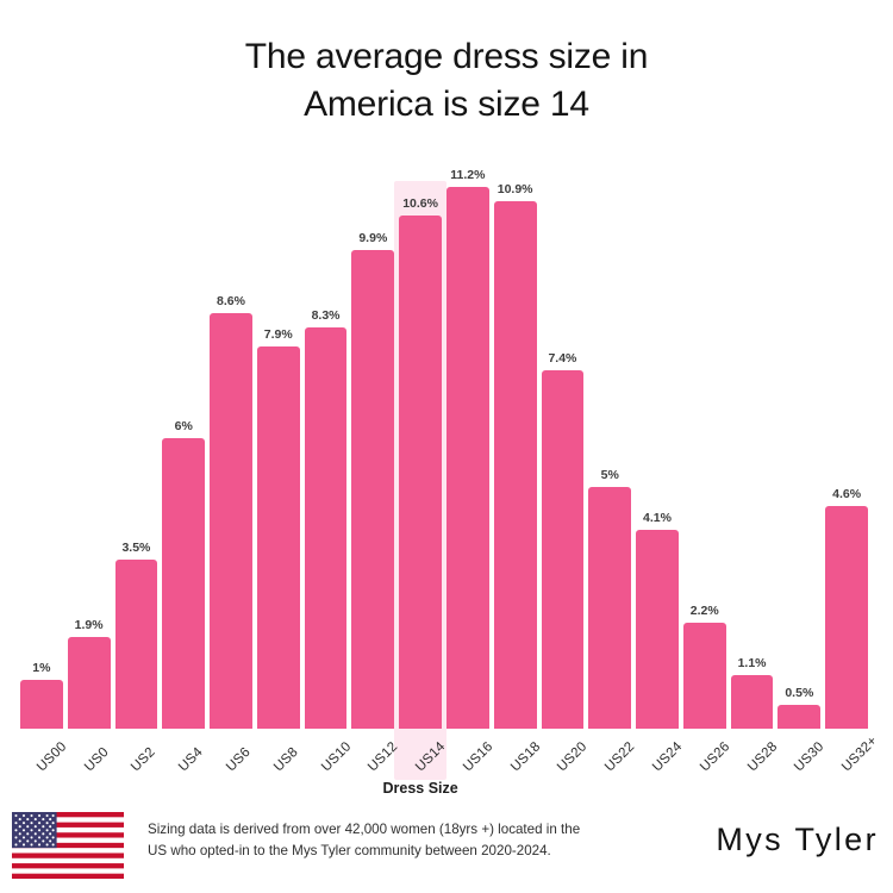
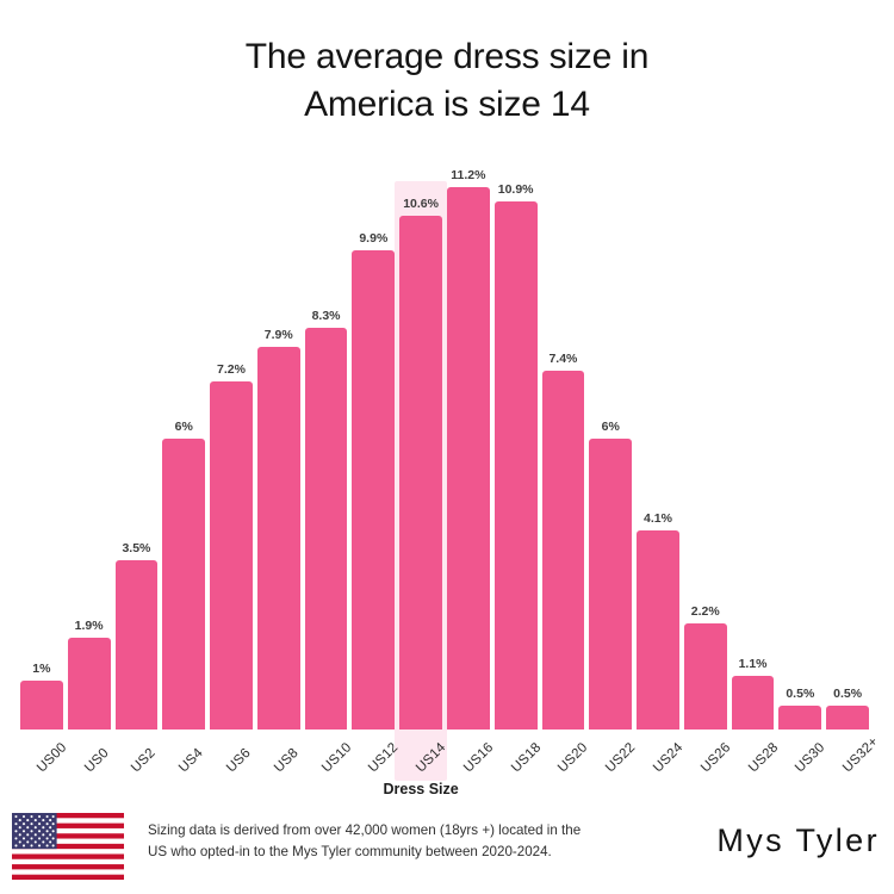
US6: 8.6% -> 7.2%
US22: 5% -> 6%
US32+: 4.6% -> 0.5%
